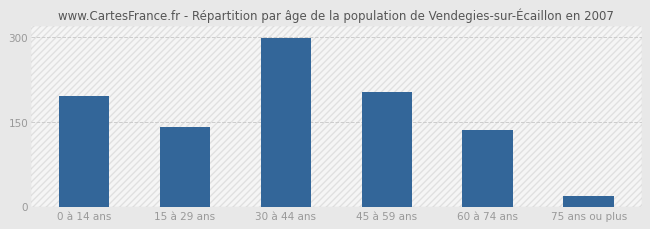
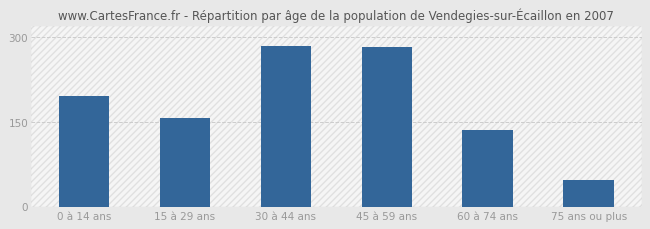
15 à 29 ans: 140 -> 157
30 à 44 ans: 298 -> 284
45 à 59 ans: 202 -> 282
75 ans ou plus: 18 -> 47
